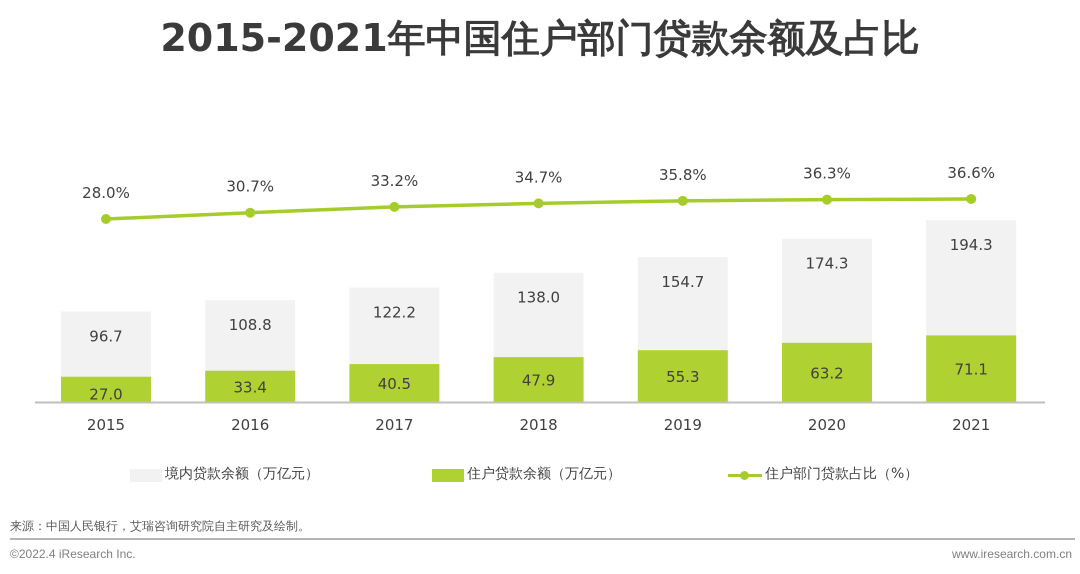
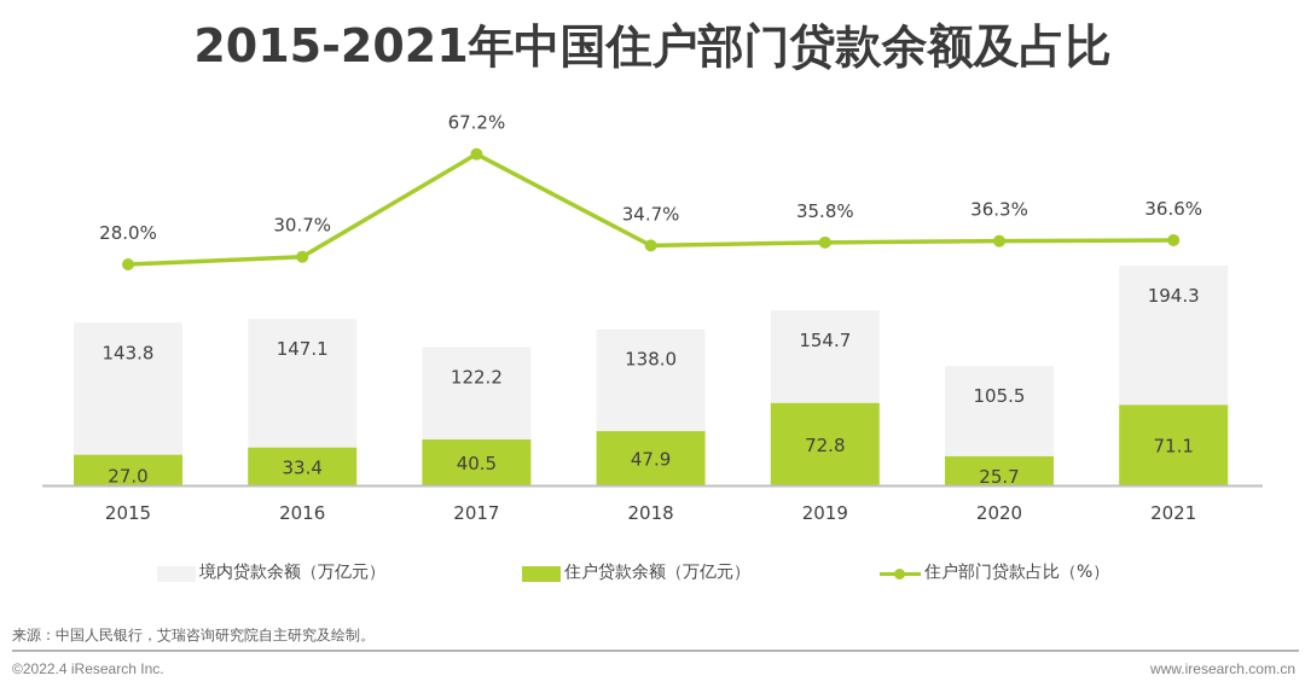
境内贷款余额（万亿元）/2015: 96.7 -> 143.8
境内贷款余额（万亿元）/2016: 108.8 -> 147.1
住户部门贷款占比（%）/2017: 33.2% -> 67.2%
住户贷款余额（万亿元）/2019: 55.3 -> 72.8
境内贷款余额（万亿元）/2020: 174.3 -> 105.5
住户贷款余额（万亿元）/2020: 63.2 -> 25.7
